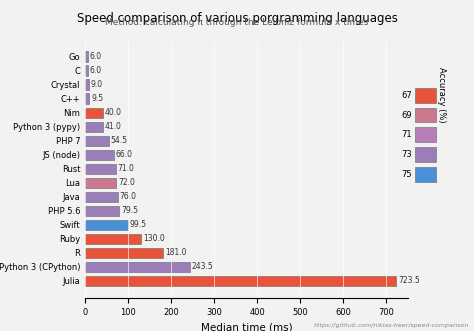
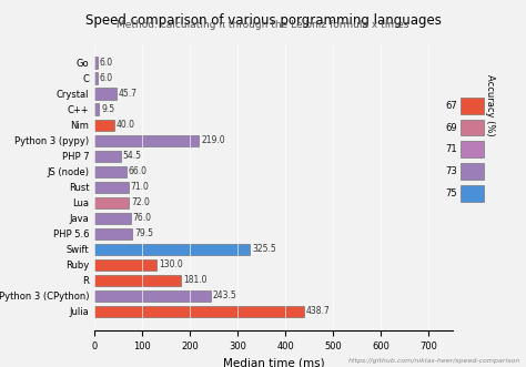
Crystal: 9.0 -> 45.7
Python 3 (pypy): 41.0 -> 219.0
Swift: 99.5 -> 325.5
Julia: 723.5 -> 438.7
